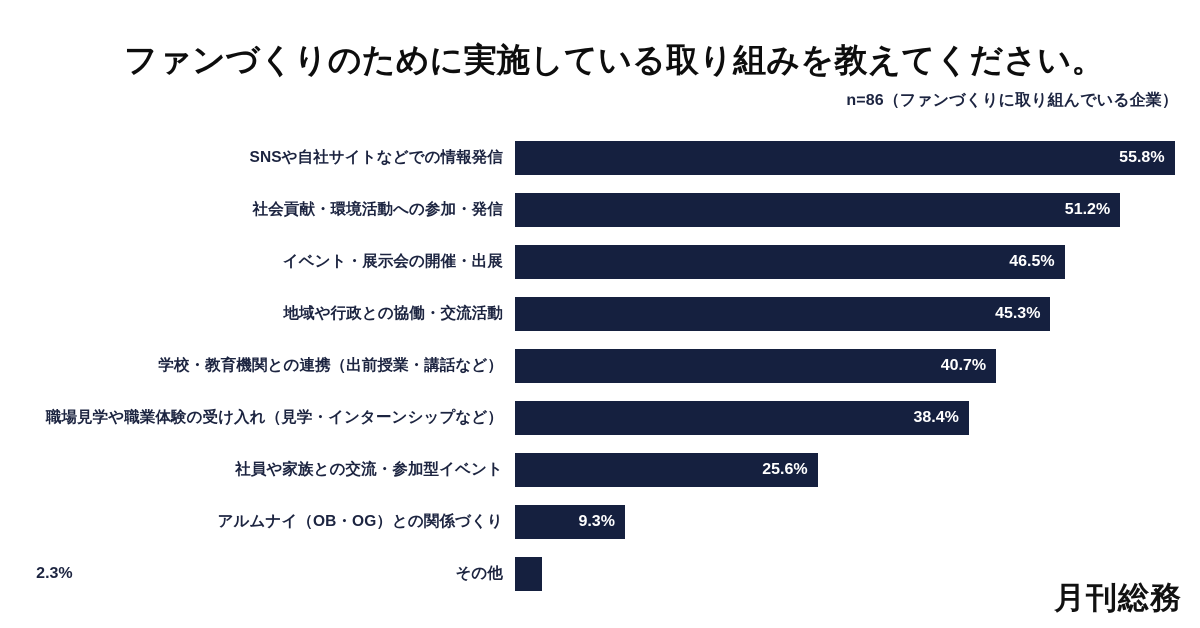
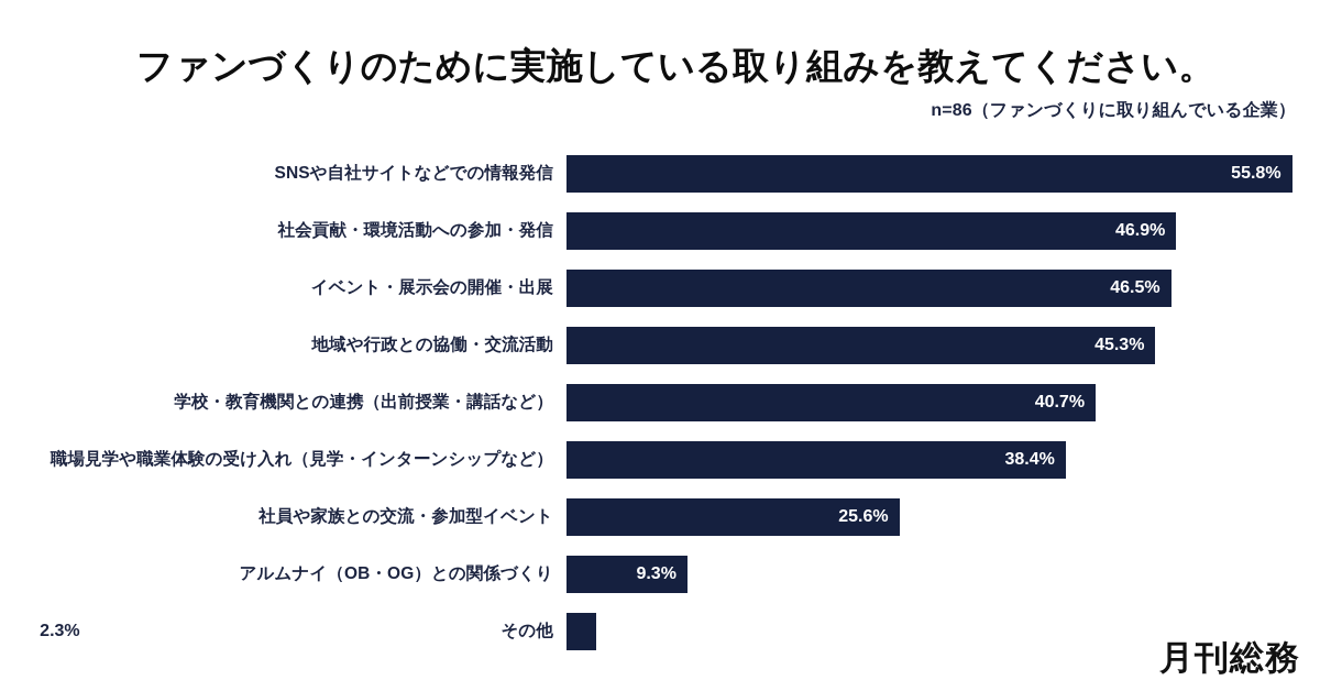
社会貢献・環境活動への参加・発信: 51.2% -> 46.9%
